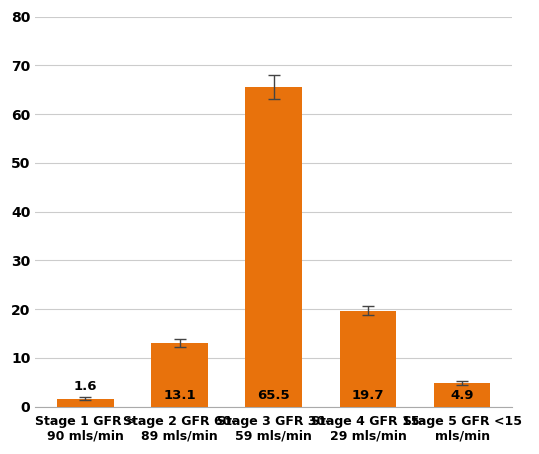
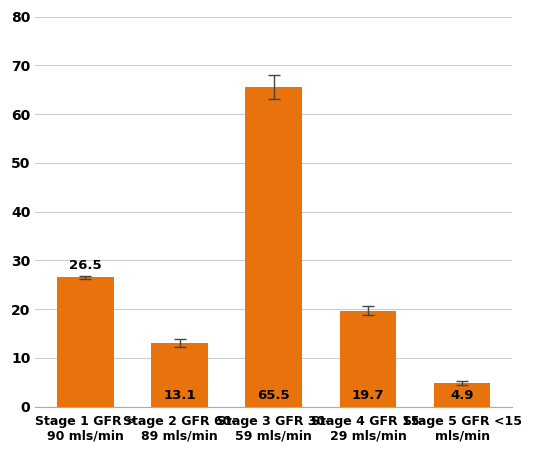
Stage 1 GFR > 90 mls/min: 1.6 -> 26.5
